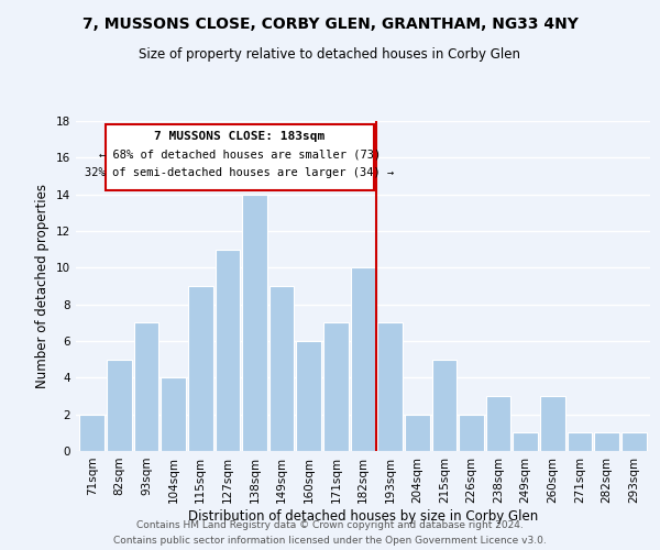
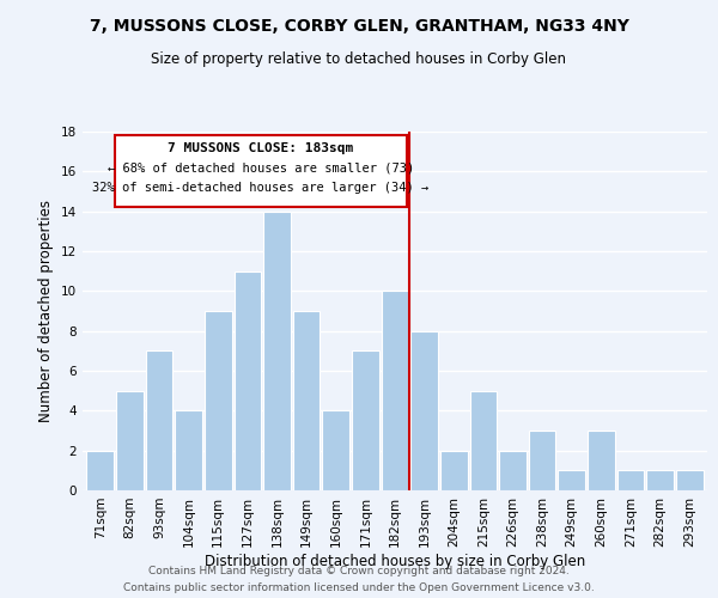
160sqm: 6 -> 4
193sqm: 7 -> 8
